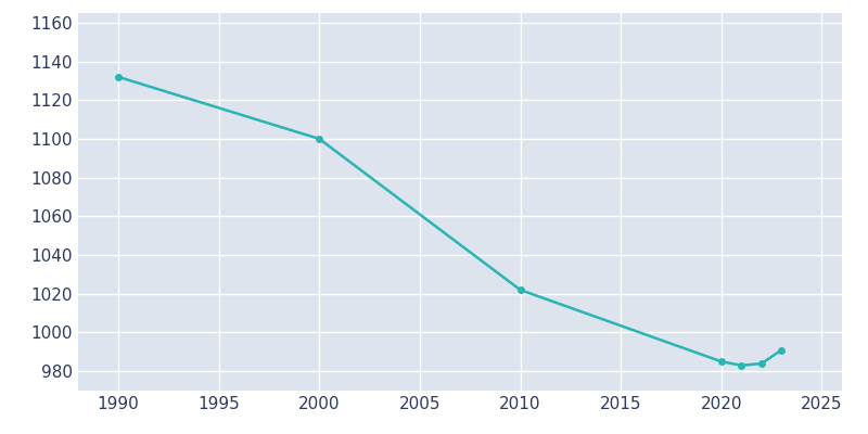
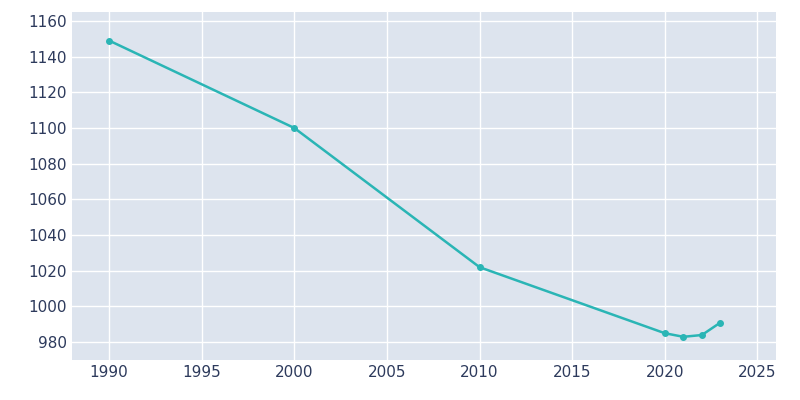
1990: 1132 -> 1149
